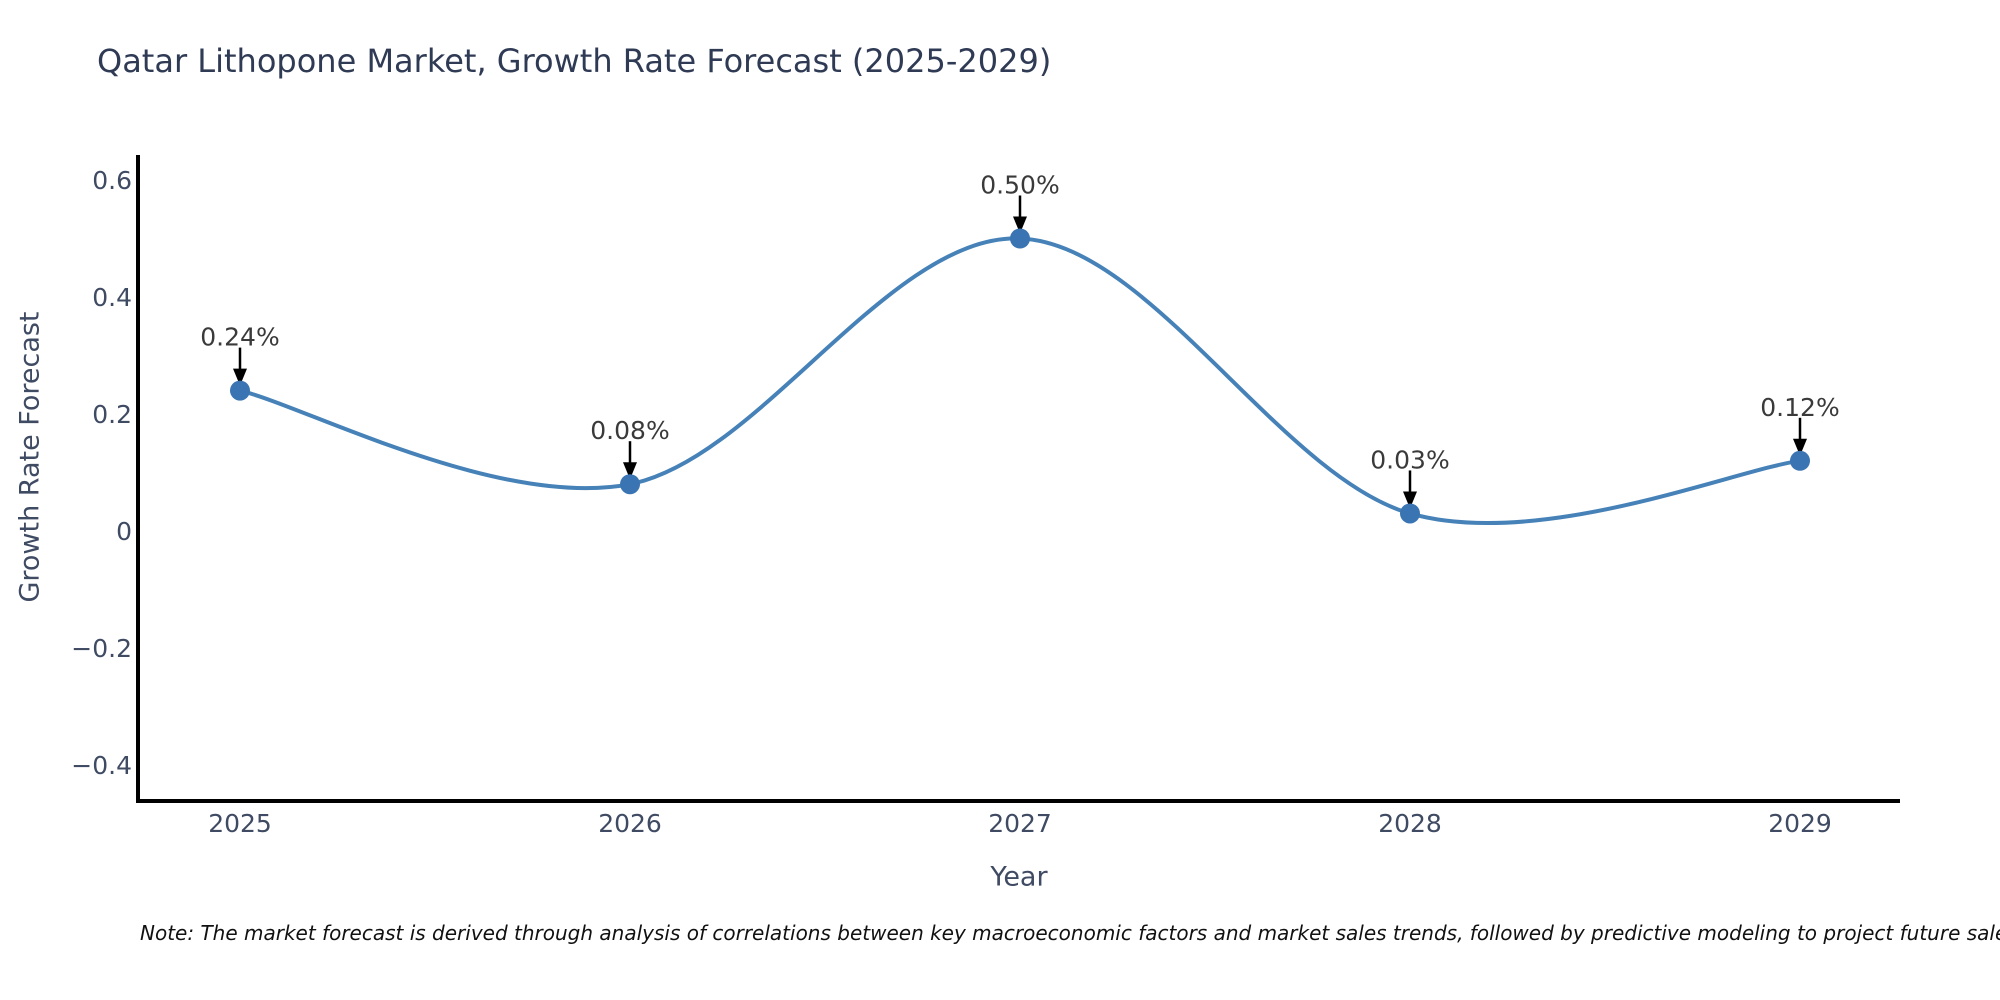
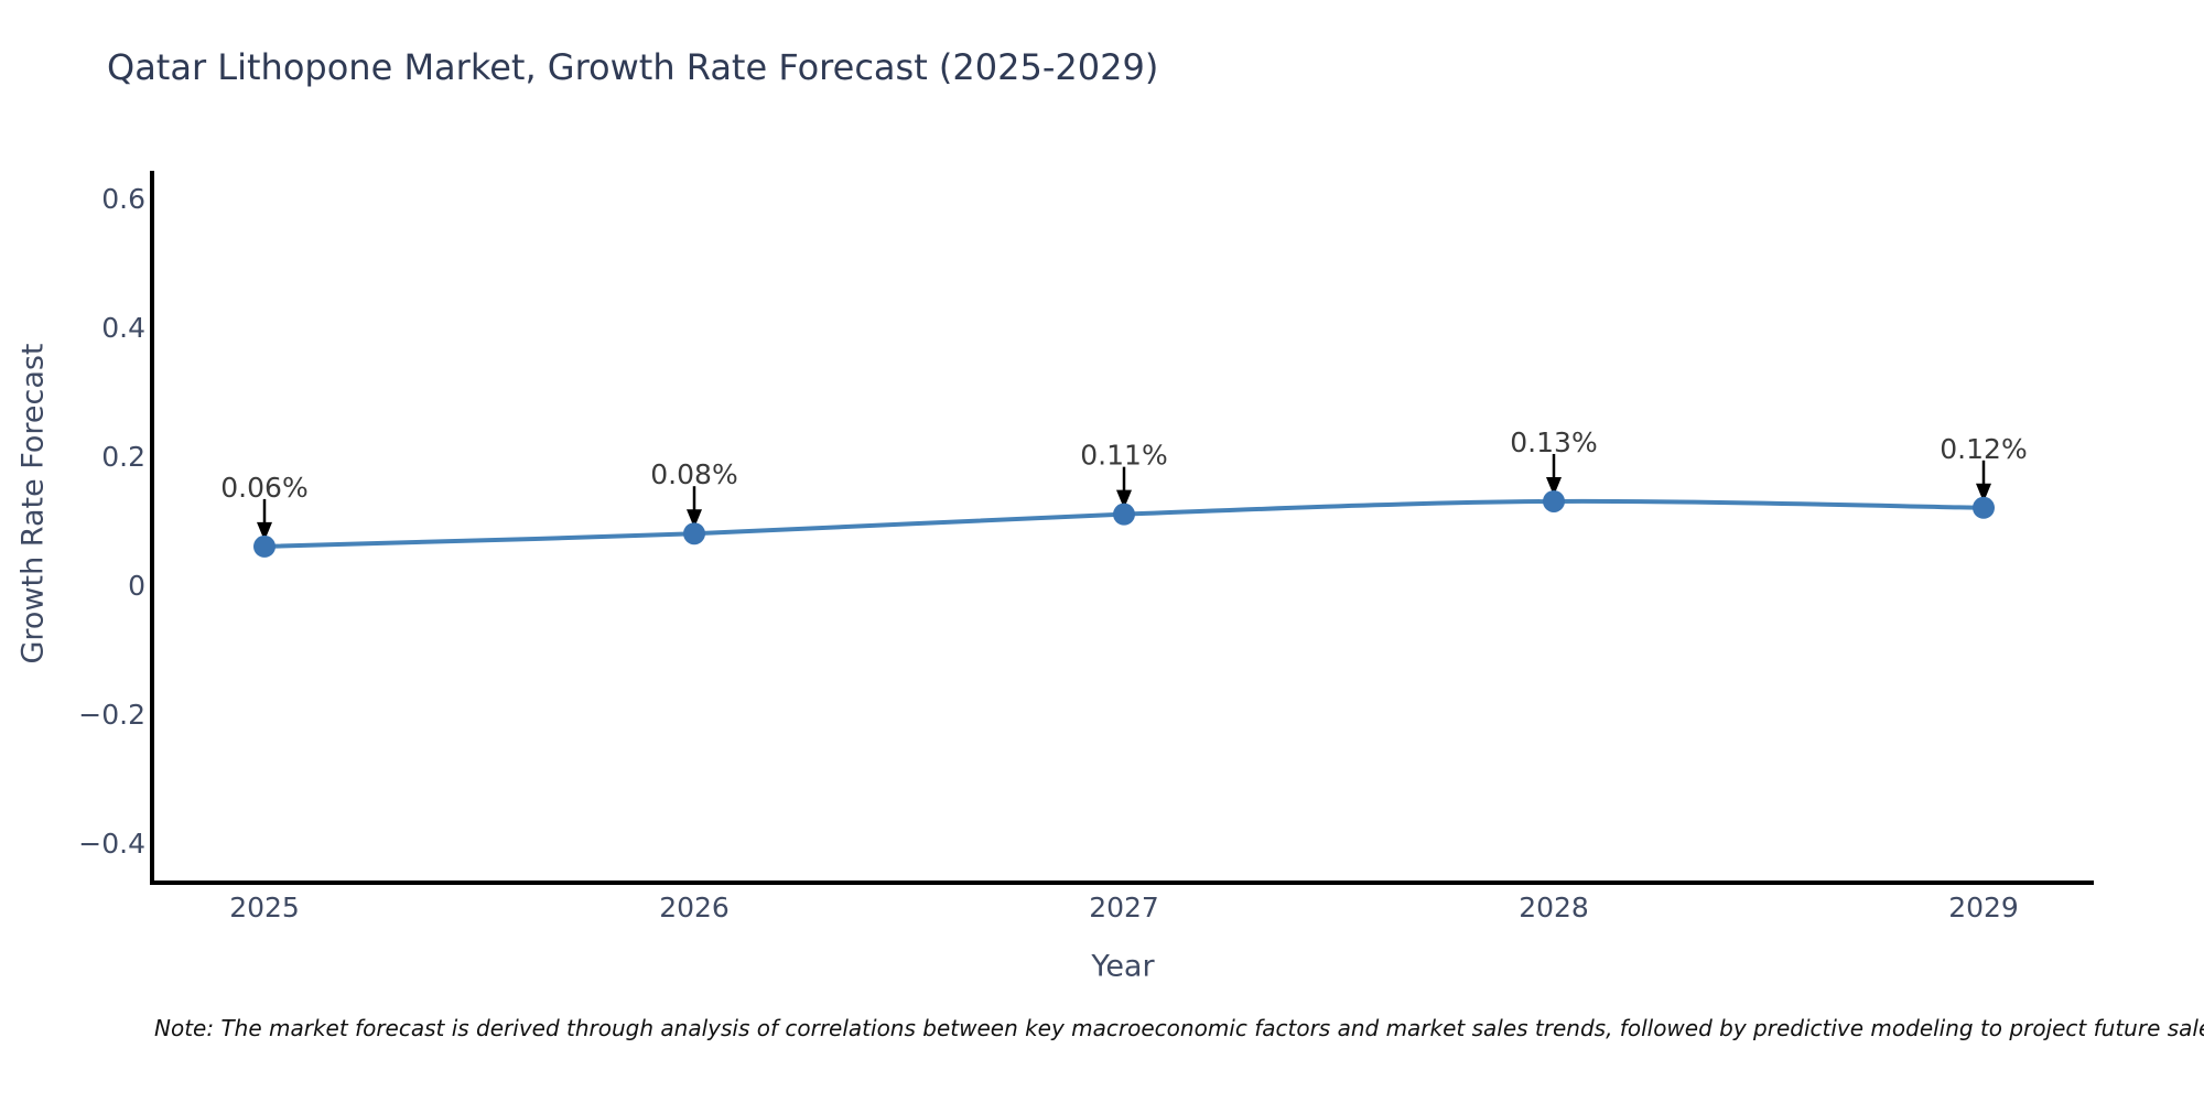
2025: 0.24% -> 0.06%
2027: 0.50% -> 0.11%
2028: 0.03% -> 0.13%
